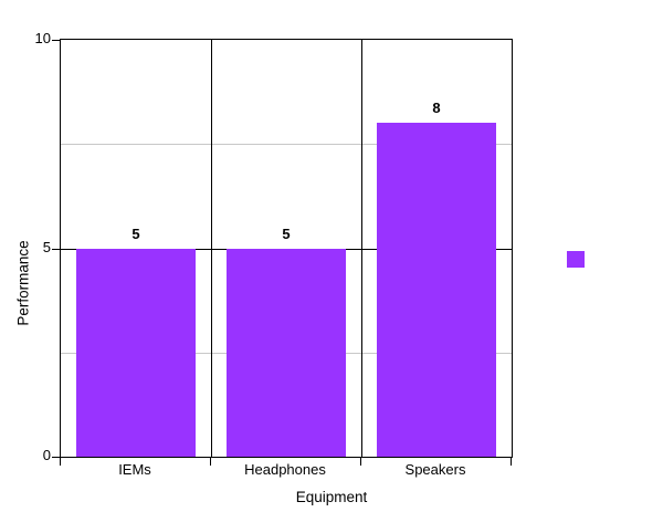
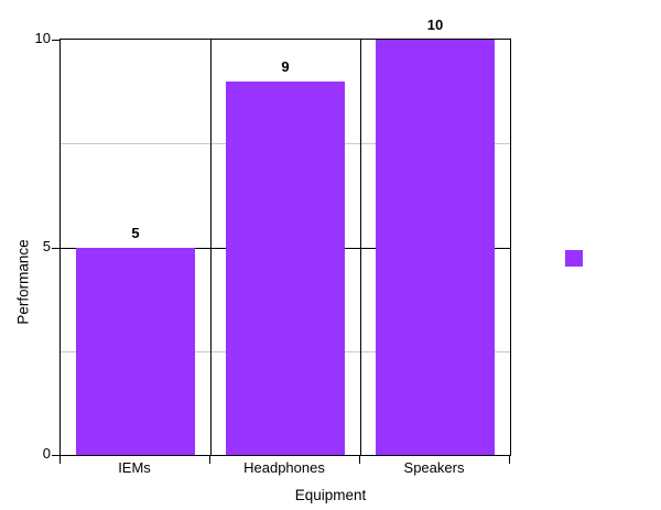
Headphones: 5 -> 9
Speakers: 8 -> 10
